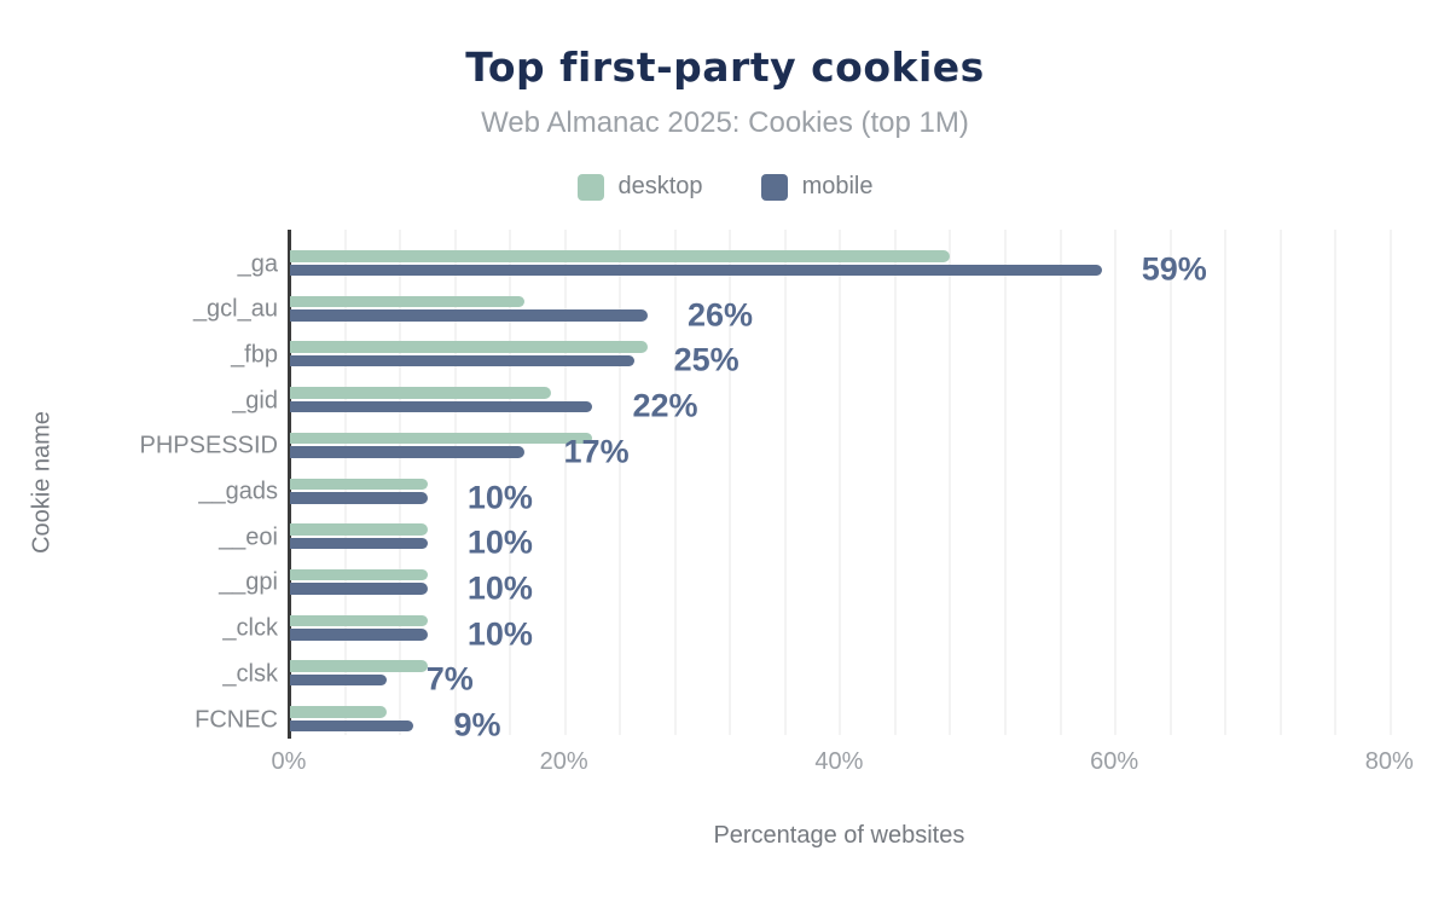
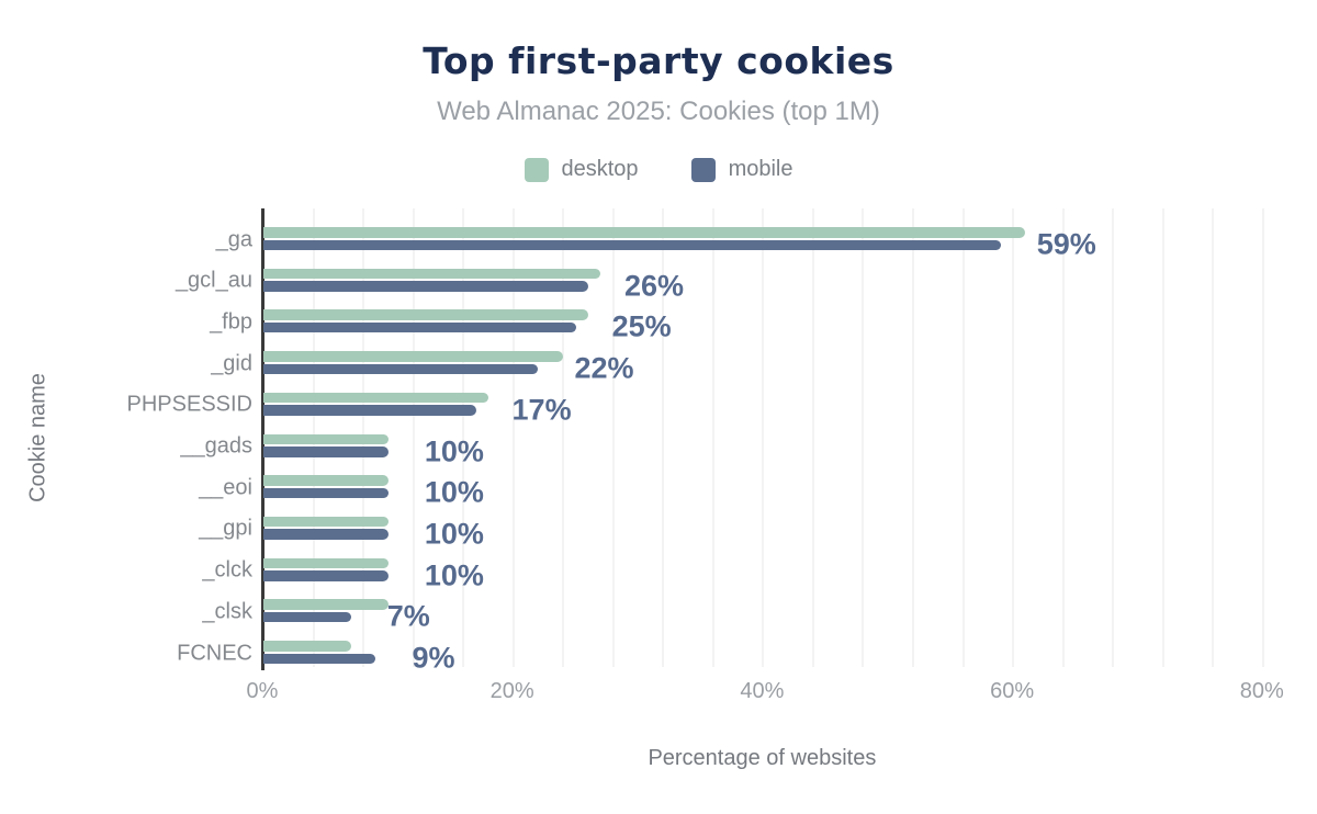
desktop/_ga: 48% -> 61%
desktop/_gcl_au: 17% -> 27%
desktop/_gid: 19% -> 24%
desktop/PHPSESSID: 22% -> 18%
